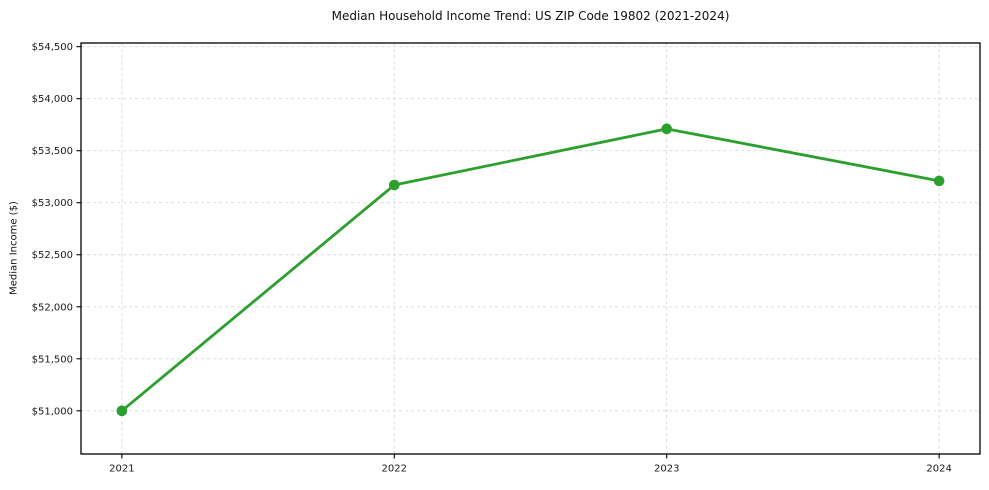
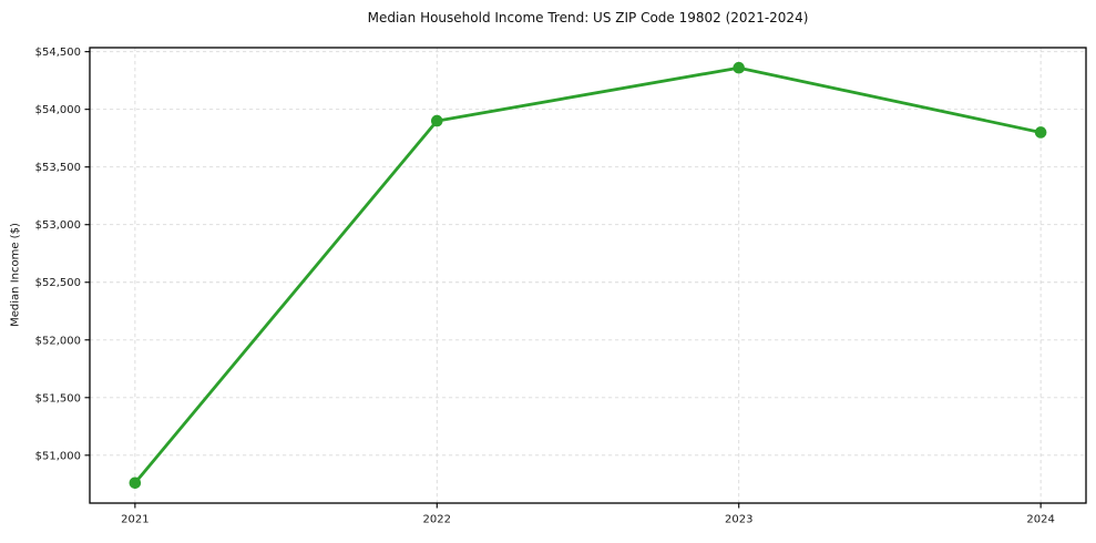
2021: $51000 -> $50760
2022: $53170 -> $53900
2023: $53710 -> $54360
2024: $53210 -> $53800
